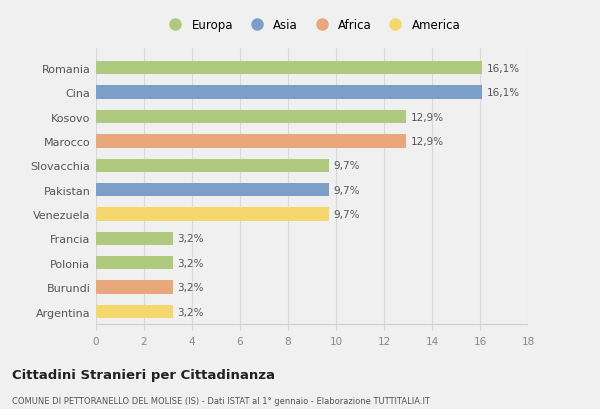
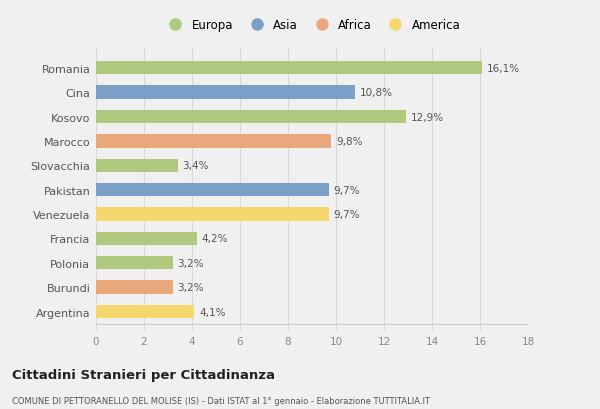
Cina: 16,1% -> 10,8%
Marocco: 12,9% -> 9,8%
Slovacchia: 9,7% -> 3,4%
Francia: 3,2% -> 4,2%
Argentina: 3,2% -> 4,1%
